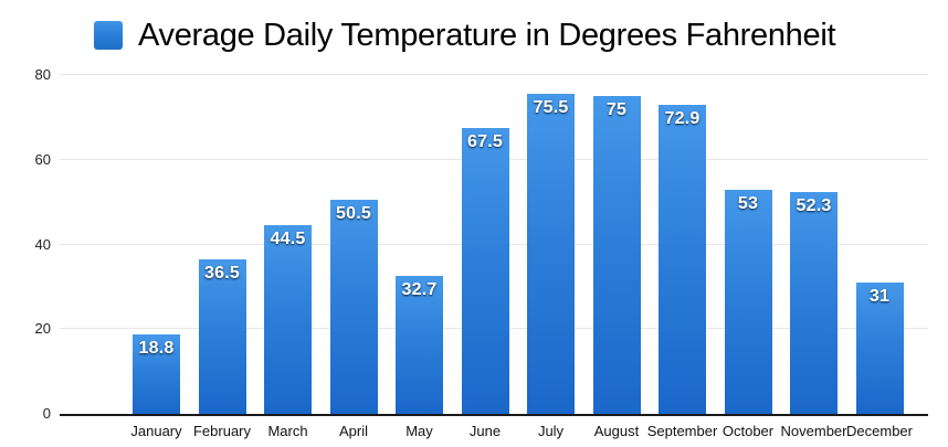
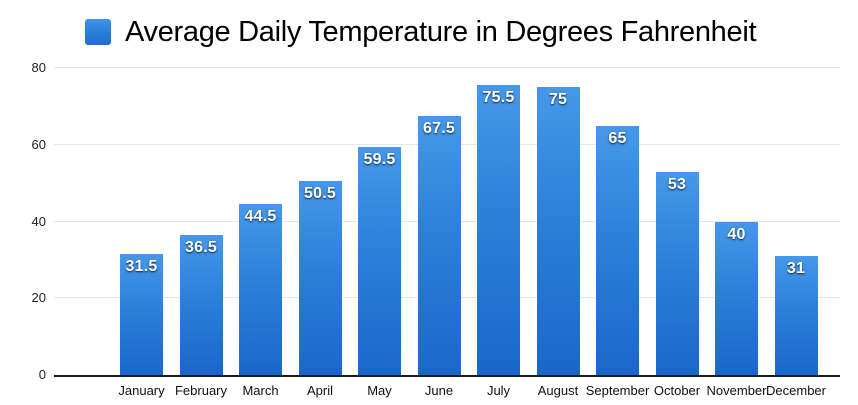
January: 18.8 -> 31.5
May: 32.7 -> 59.5
September: 72.9 -> 65
November: 52.3 -> 40
